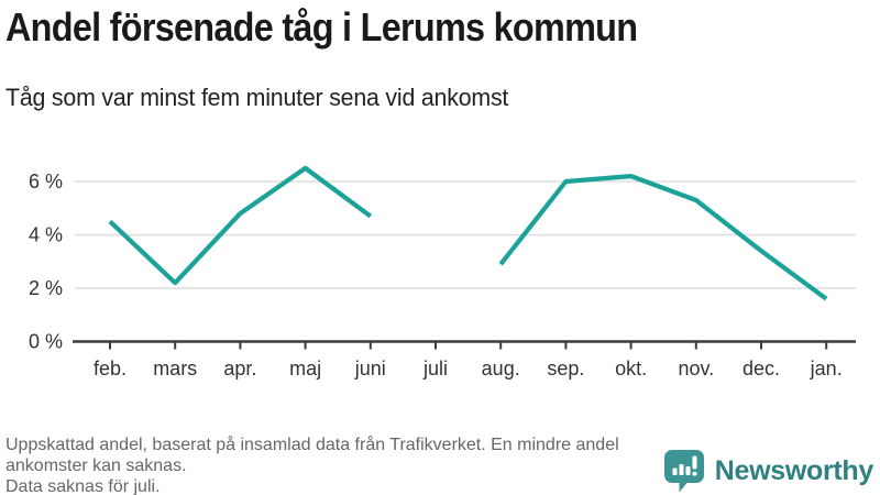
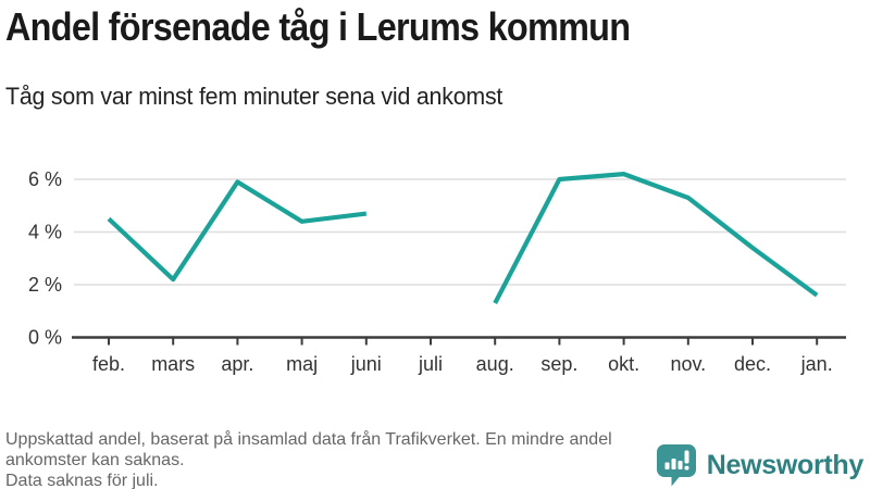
apr.: 4.8% -> 5.9%
maj: 6.5% -> 4.4%
aug.: 2.9% -> 1.3%
